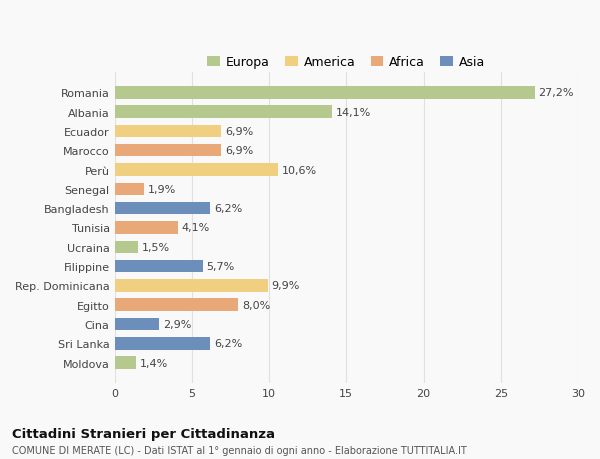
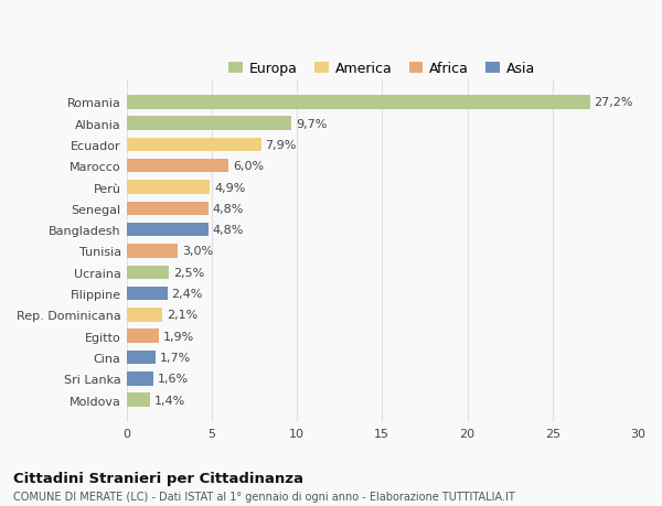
Albania: 14,1% -> 9,7%
Ecuador: 6,9% -> 7,9%
Marocco: 6,9% -> 6,0%
Perù: 10,6% -> 4,9%
Senegal: 1,9% -> 4,8%
Bangladesh: 6,2% -> 4,8%
Tunisia: 4,1% -> 3,0%
Ucraina: 1,5% -> 2,5%
Filippine: 5,7% -> 2,4%
Rep. Dominicana: 9,9% -> 2,1%
Egitto: 8,0% -> 1,9%
Cina: 2,9% -> 1,7%
Sri Lanka: 6,2% -> 1,6%
